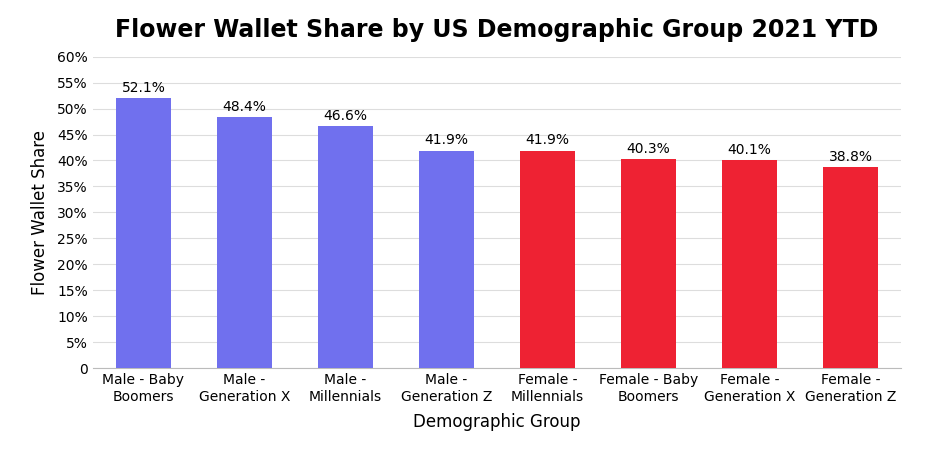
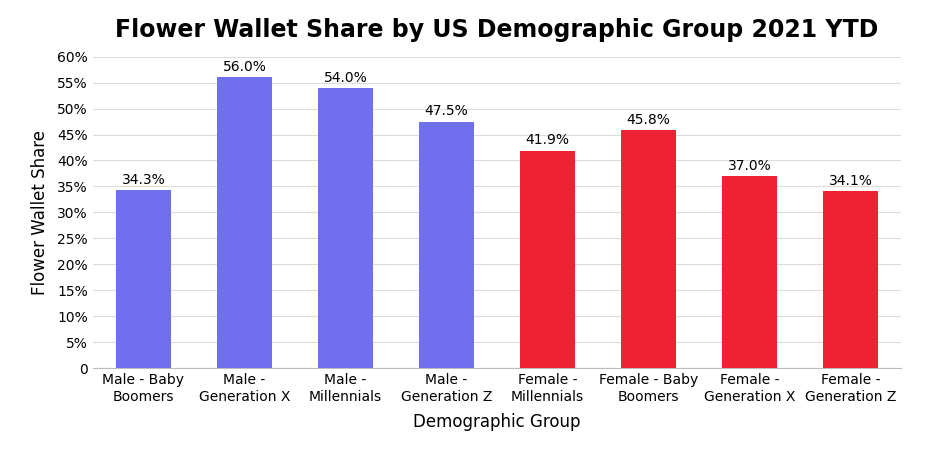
Male - Baby Boomers: 52.1% -> 34.3%
Male - Generation X: 48.4% -> 56.0%
Male - Millennials: 46.6% -> 54.0%
Male - Generation Z: 41.9% -> 47.5%
Female - Baby Boomers: 40.3% -> 45.8%
Female - Generation X: 40.1% -> 37.0%
Female - Generation Z: 38.8% -> 34.1%
